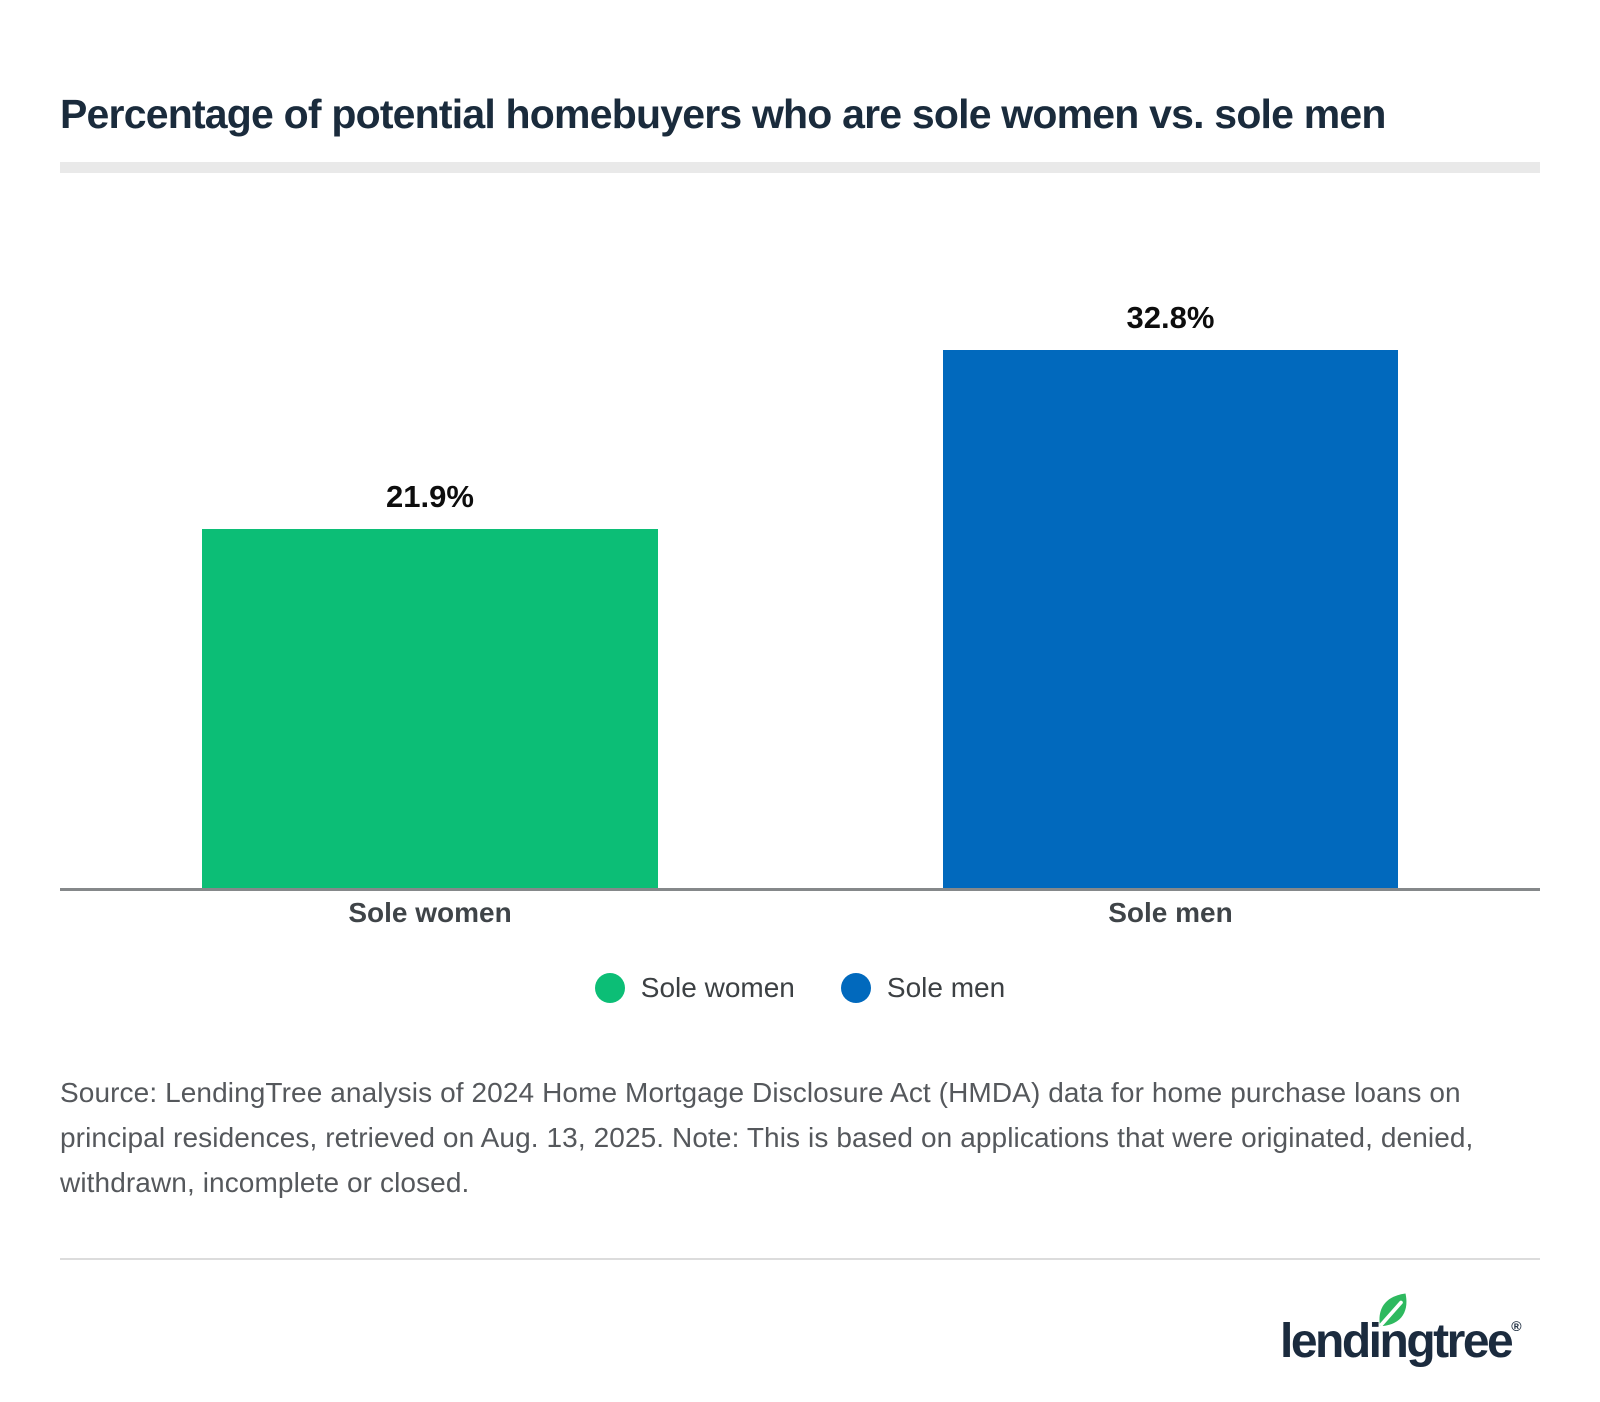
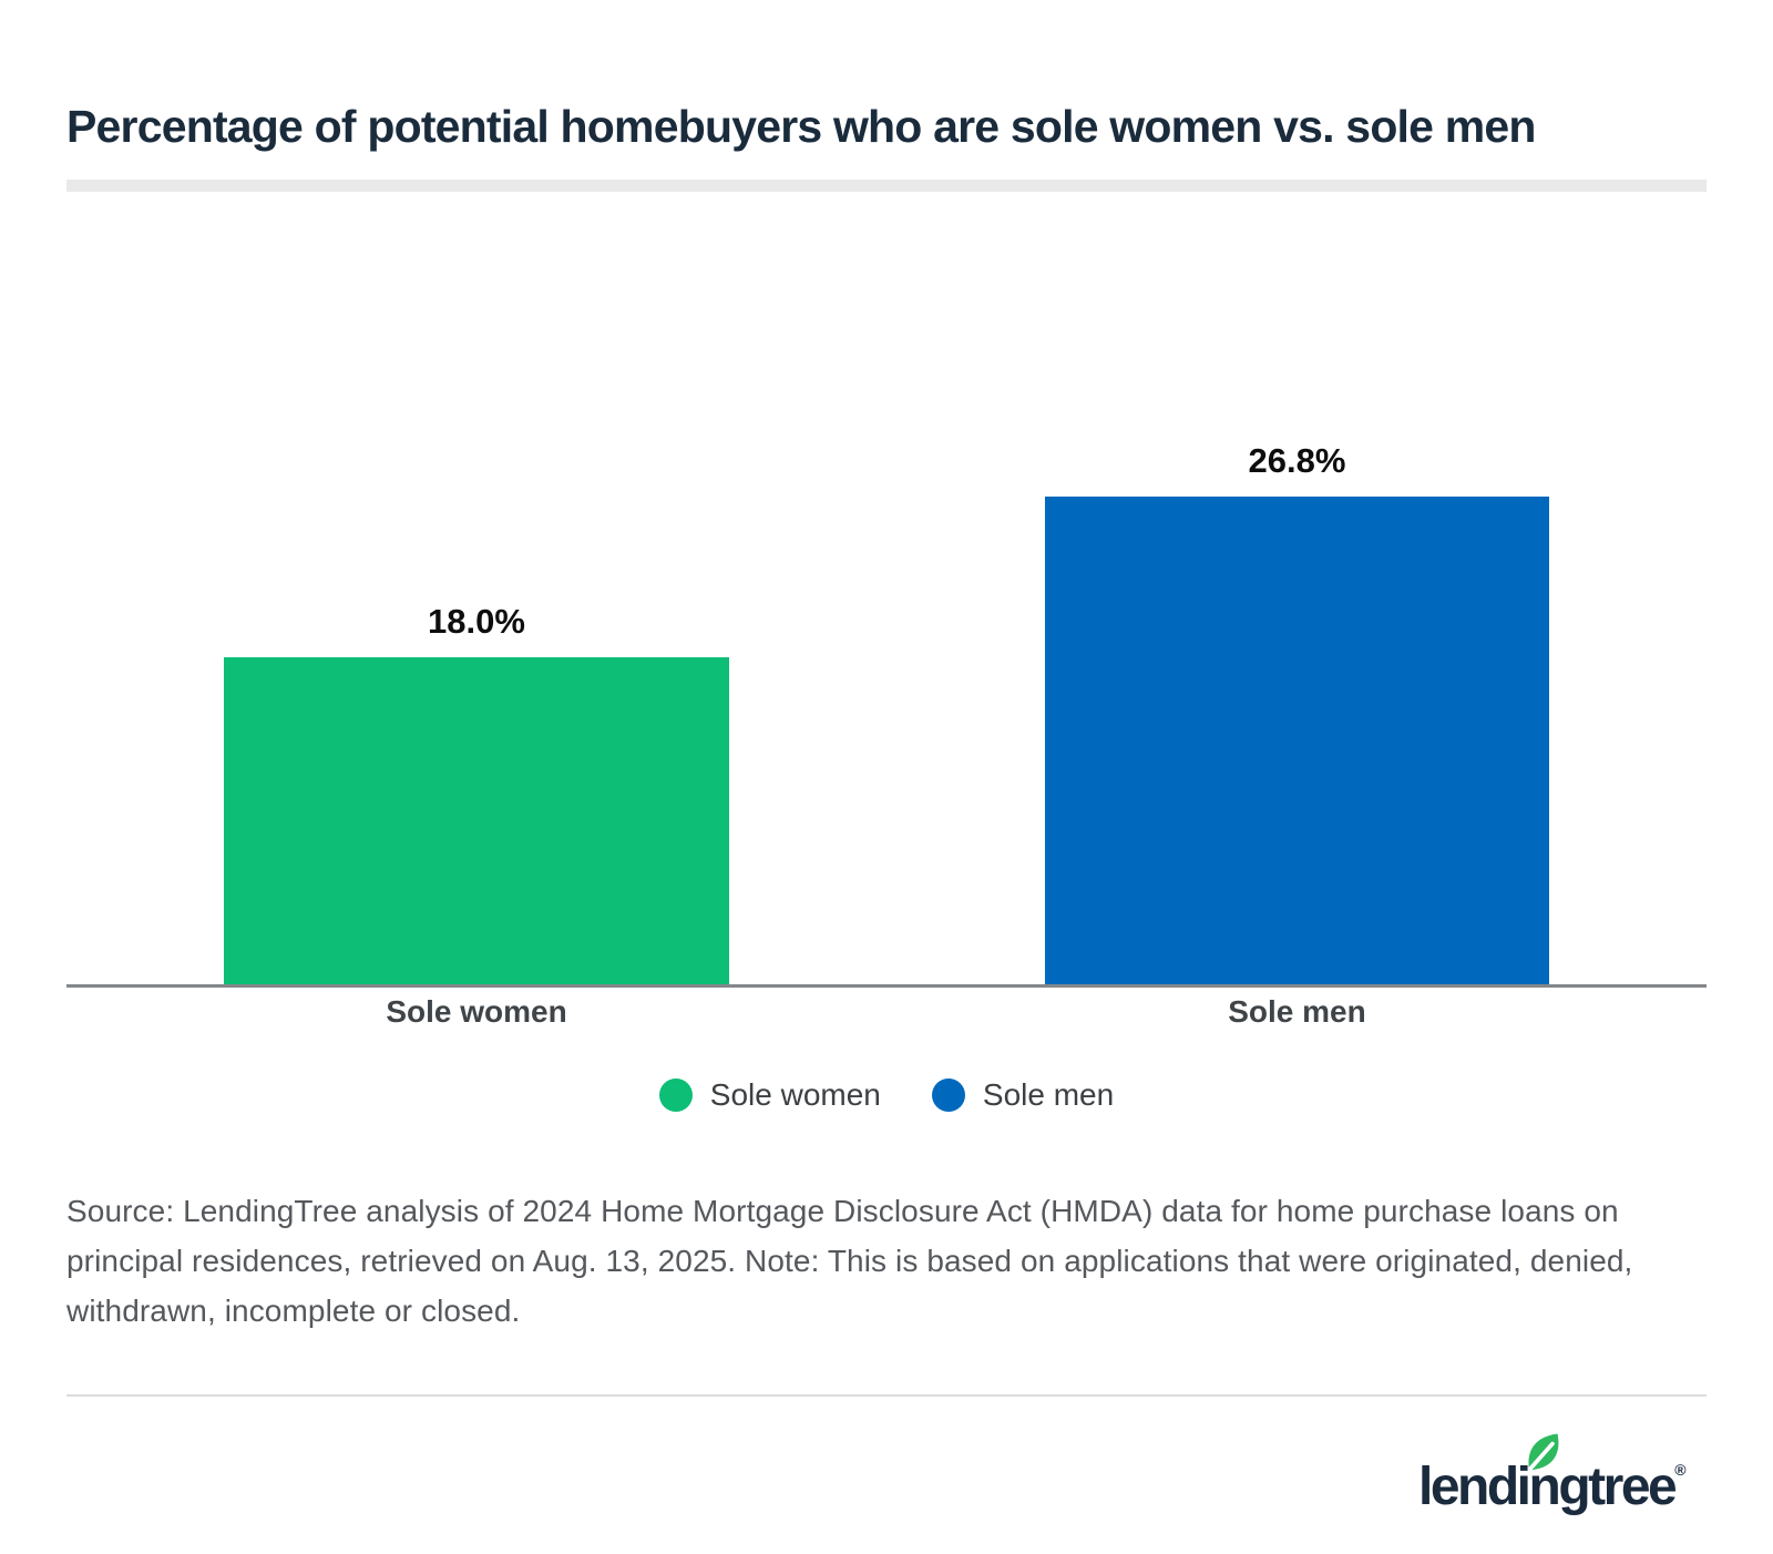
Sole women: 21.9% -> 18.0%
Sole men: 32.8% -> 26.8%
